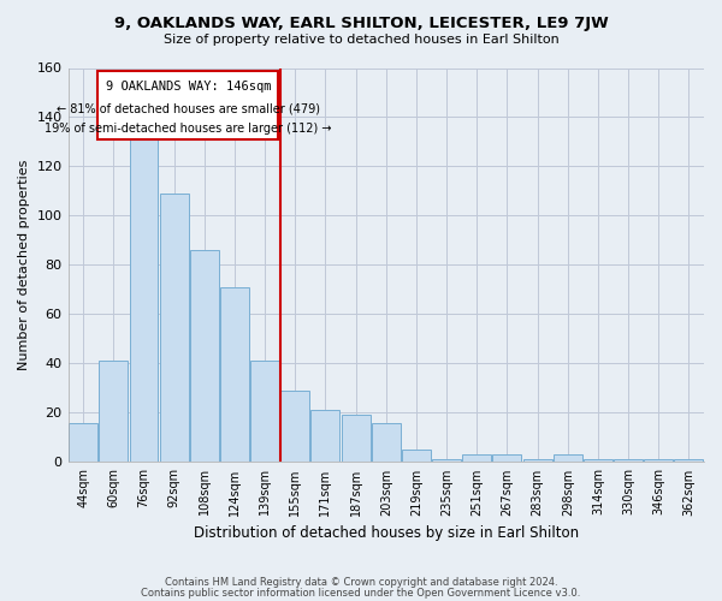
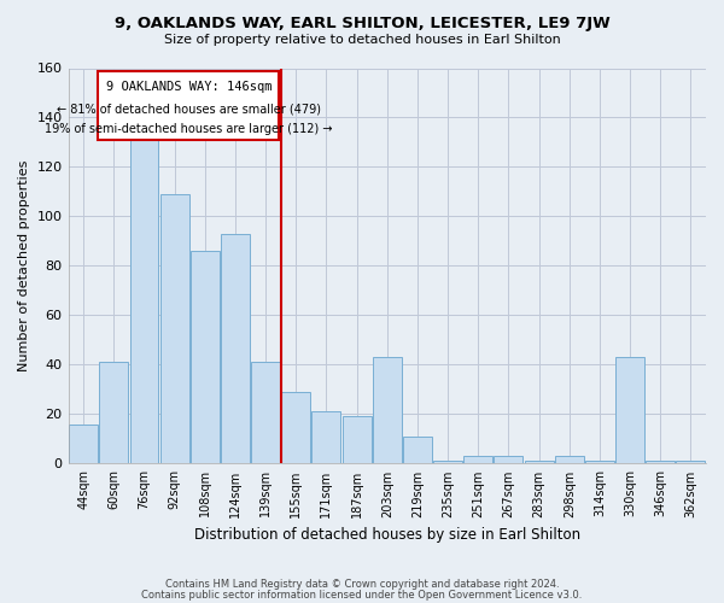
124sqm: 71 -> 93
203sqm: 16 -> 43
219sqm: 5 -> 11
330sqm: 1 -> 43
